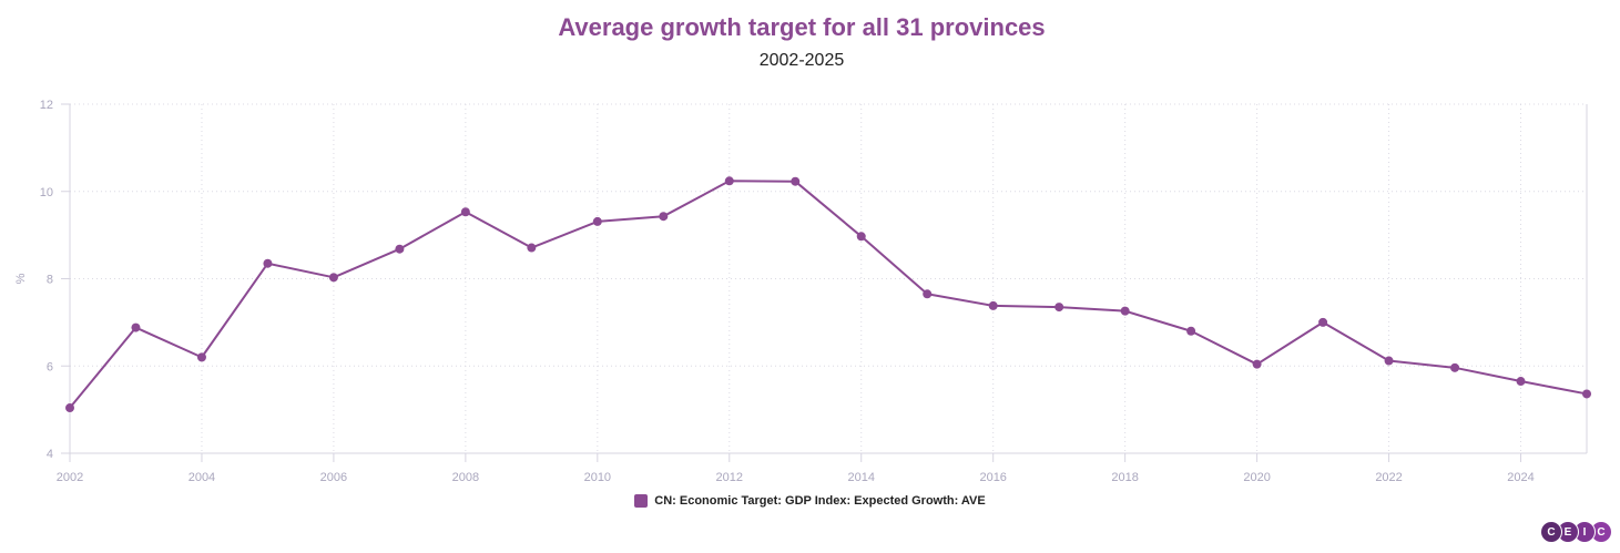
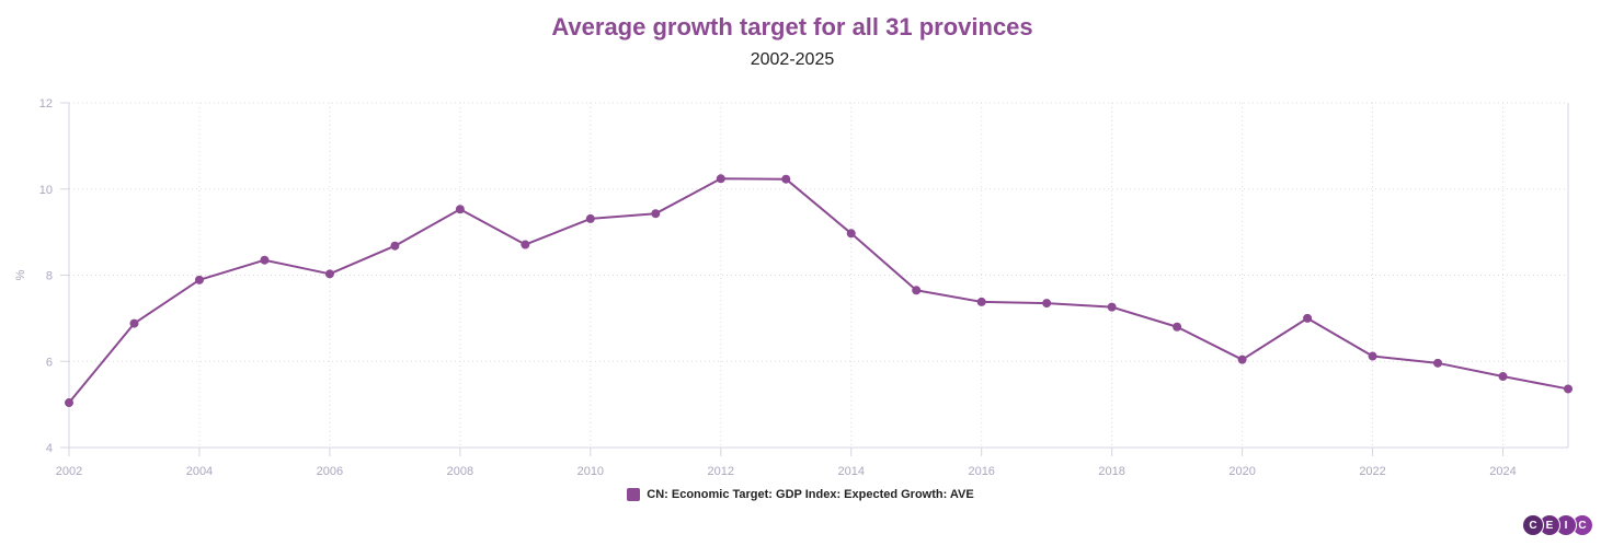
2004: 6.2 -> 7.9
